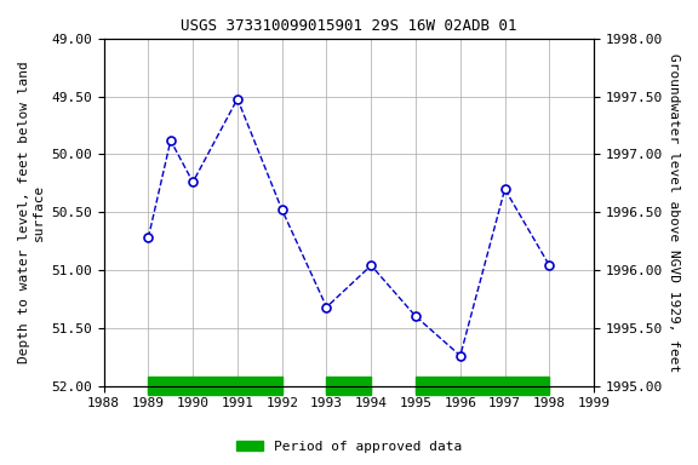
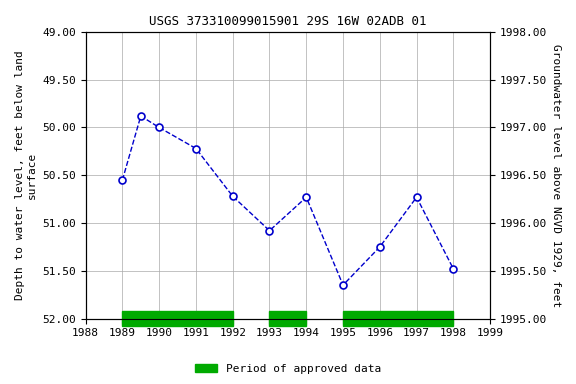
1989: 50.72 -> 50.55
1990: 50.24 -> 50.00
1991: 49.52 -> 50.22
1992: 50.48 -> 50.72
1993: 51.32 -> 51.08
1994: 50.96 -> 50.73
1995: 51.40 -> 51.65
1996: 51.74 -> 51.25
1997: 50.30 -> 50.73
1998: 50.96 -> 51.48
